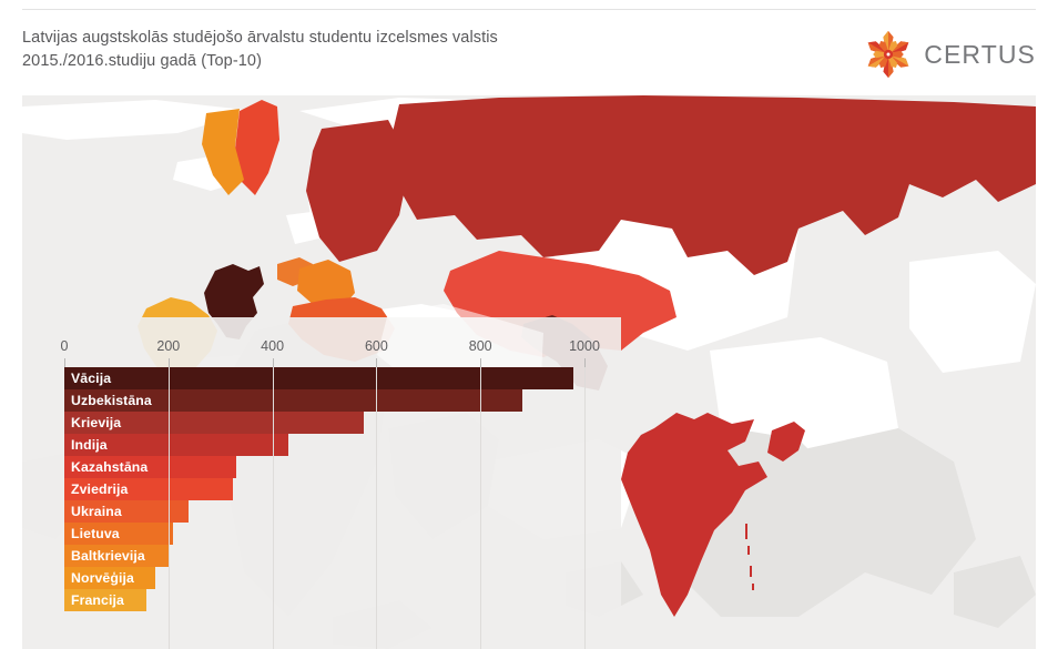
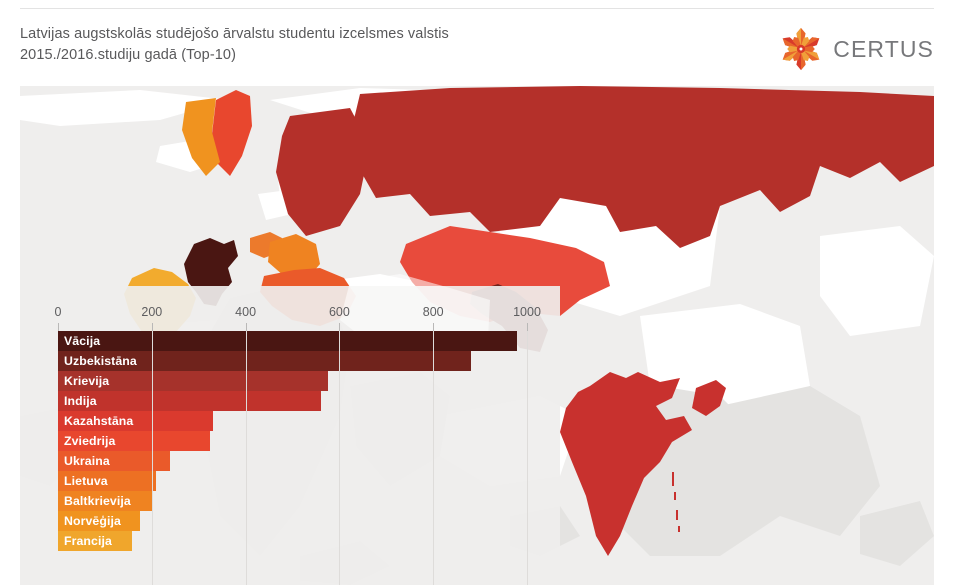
Indija: 430 -> 560
